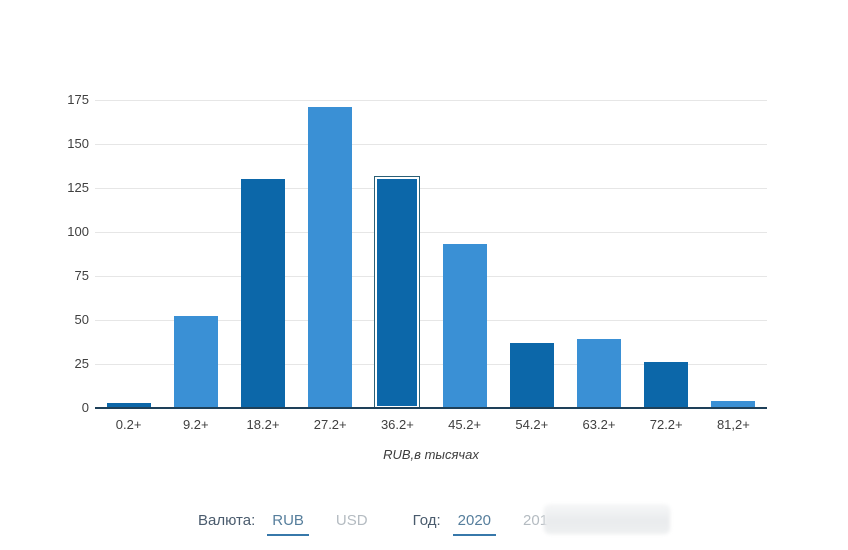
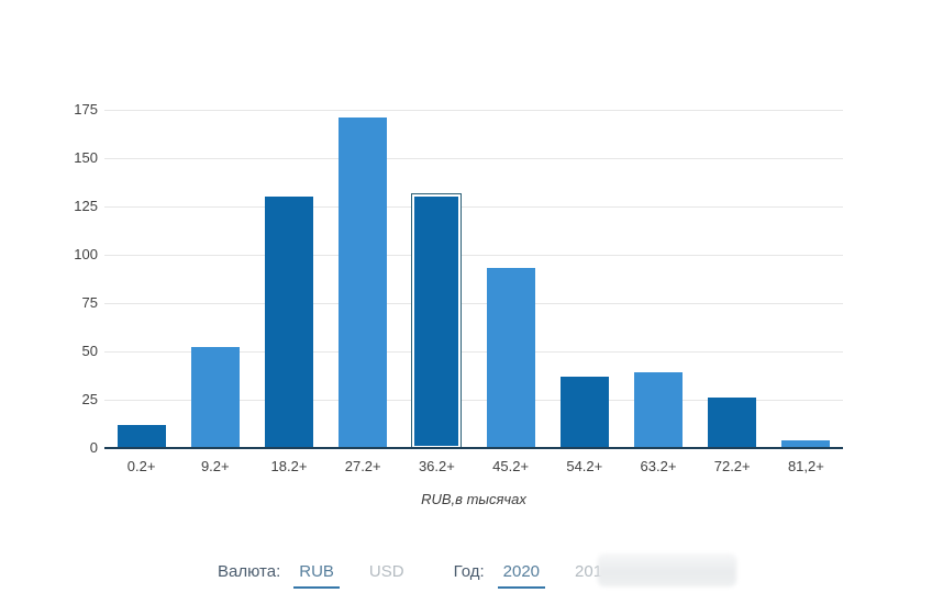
0.2+: 3 -> 12
